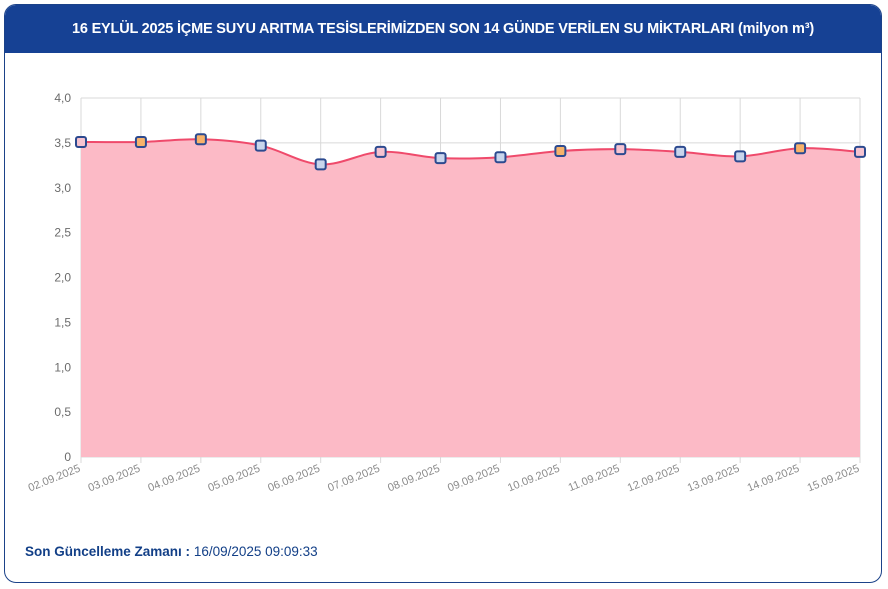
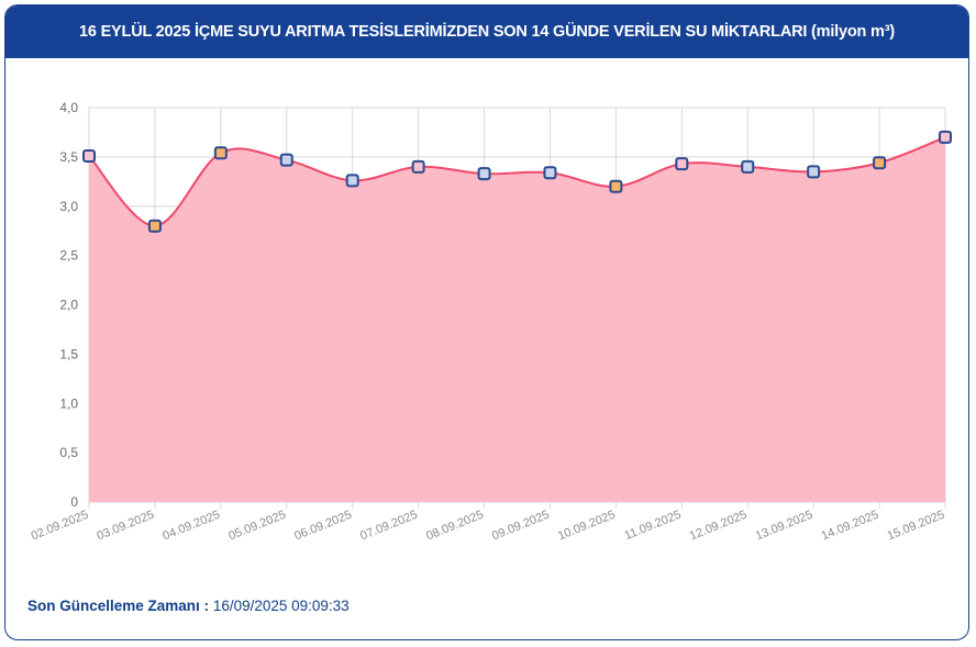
03.09.2025: 3,5 -> 2,8
10.09.2025: 3,4 -> 3,2
15.09.2025: 3,4 -> 3,7
